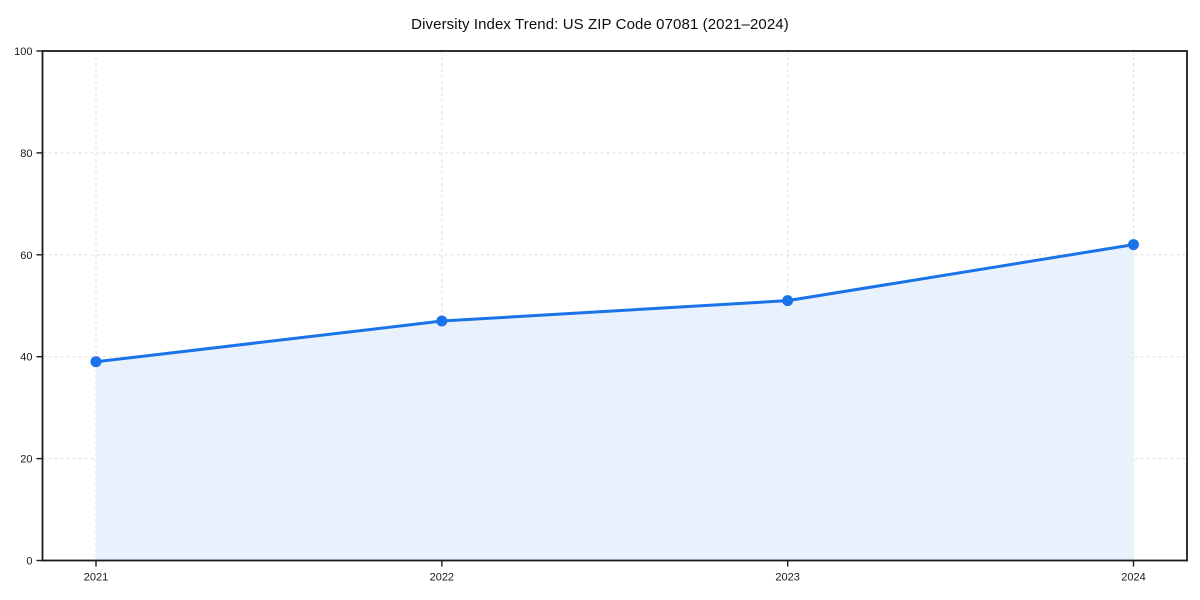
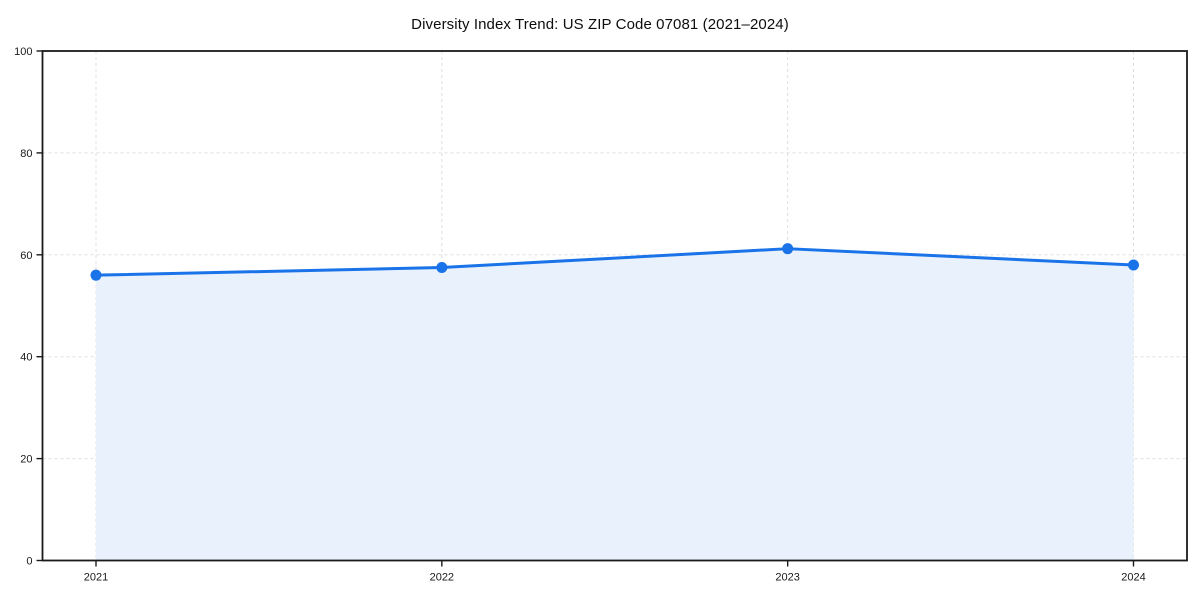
2021: 39 -> 56
2022: 47 -> 58
2023: 51 -> 61
2024: 62 -> 58
